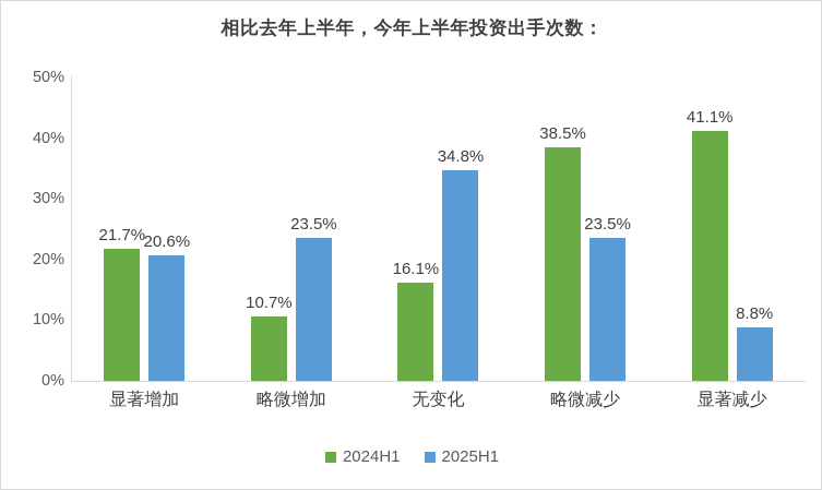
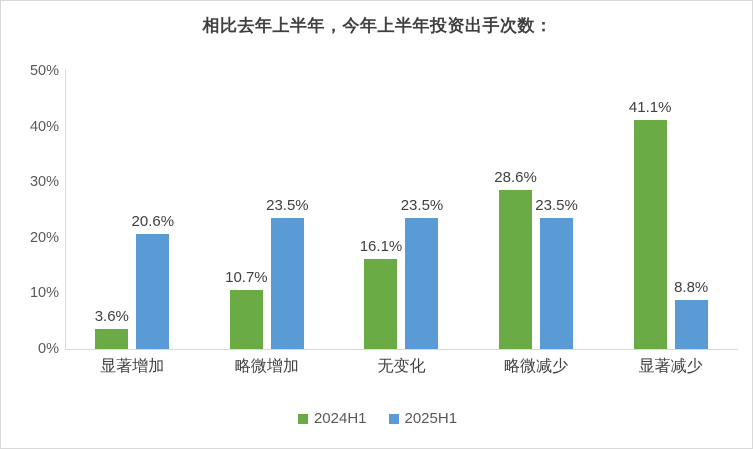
2024H1/显著增加: 21.7% -> 3.6%
2025H1/无变化: 34.8% -> 23.5%
2024H1/略微减少: 38.5% -> 28.6%
